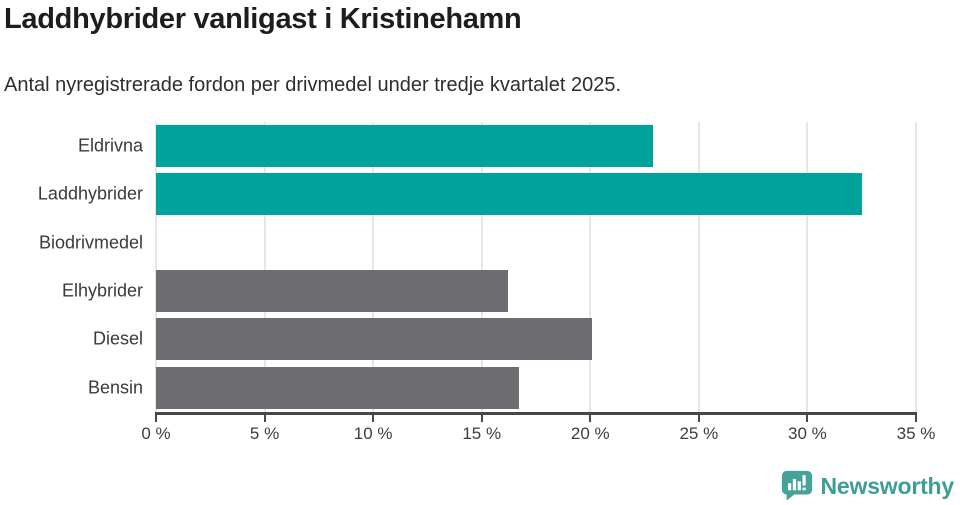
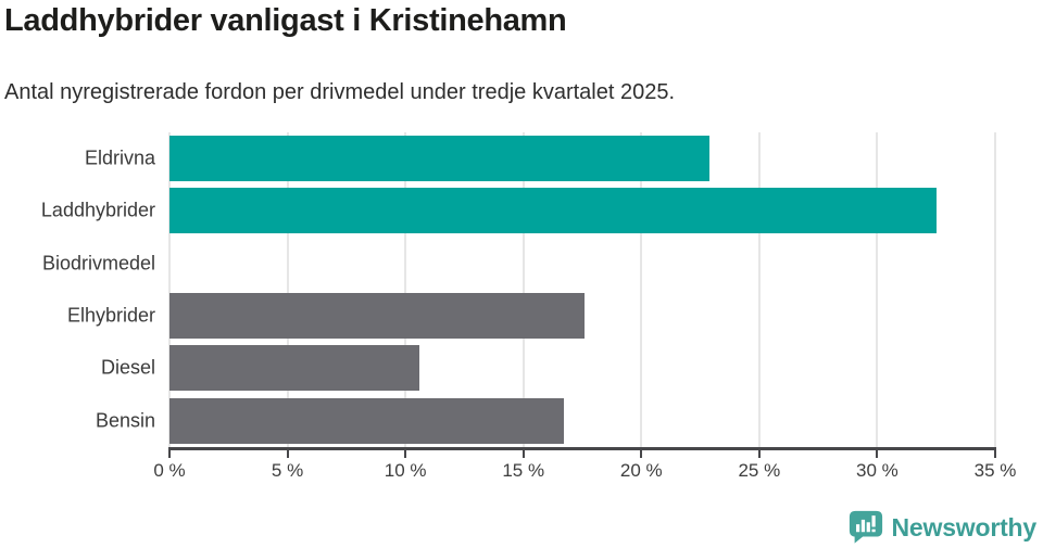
Elhybrider: 16.2% -> 17.6%
Diesel: 20.1% -> 10.6%
